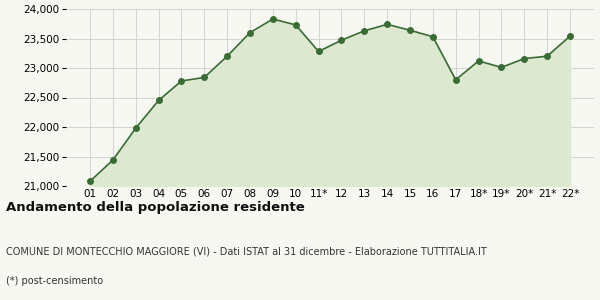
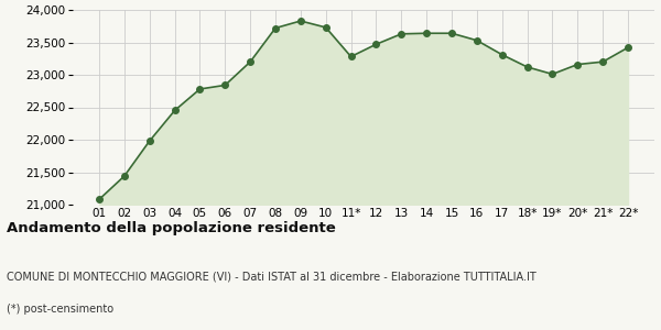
08: 23,600 -> 23,720
14: 23,740 -> 23,640
17: 22,800 -> 23,310
22*: 23,540 -> 23,420
